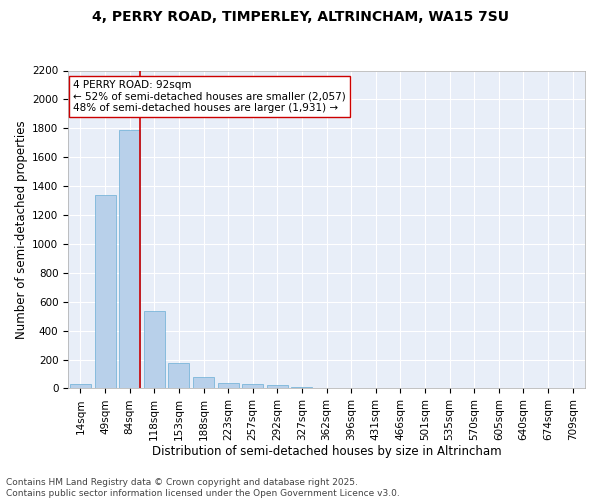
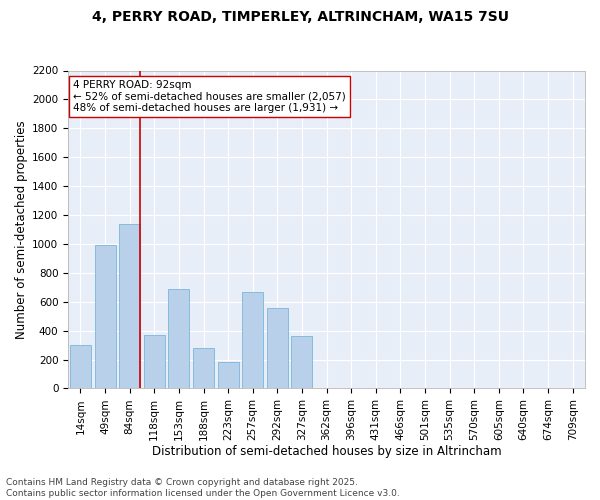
14sqm: 30 -> 300
49sqm: 1340 -> 990
84sqm: 1790 -> 1140
118sqm: 540 -> 370
153sqm: 180 -> 690
188sqm: 80 -> 280
223sqm: 40 -> 180
257sqm: 30 -> 670
292sqm: 20 -> 560
327sqm: 10 -> 360
